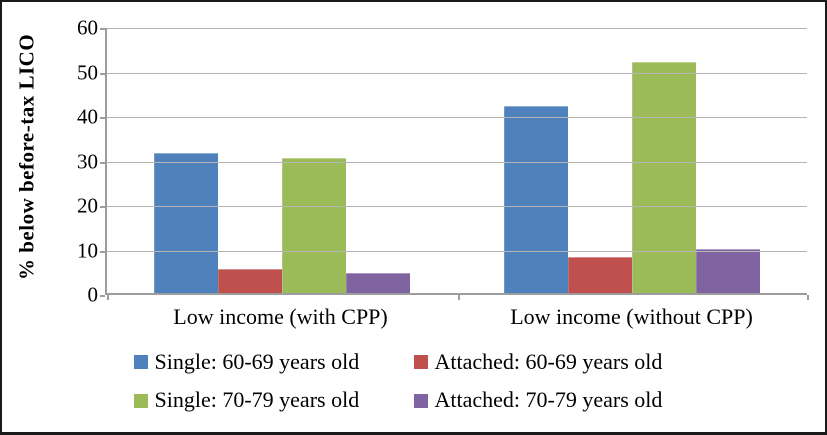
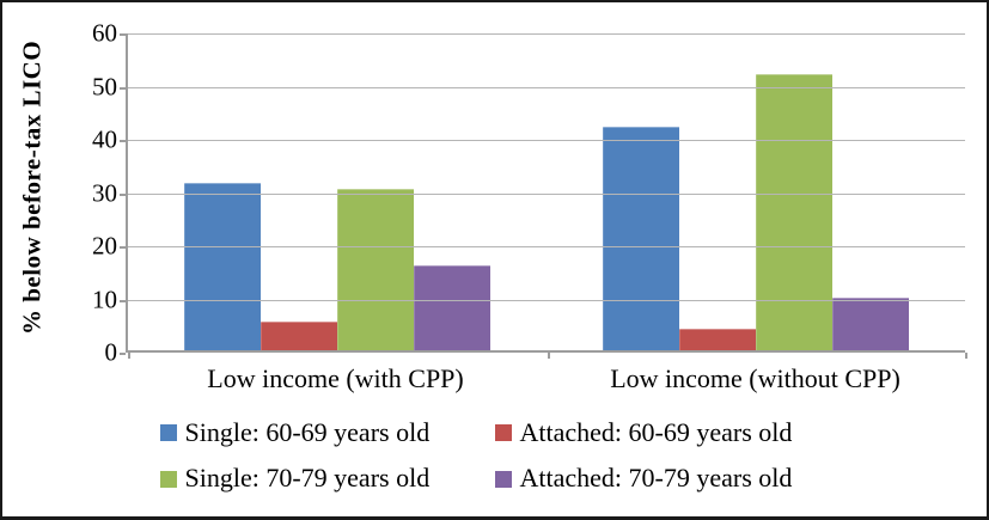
Attached: 70-79 years old/Low income (with CPP): 4 -> 16
Attached: 60-69 years old/Low income (without CPP): 8 -> 4
